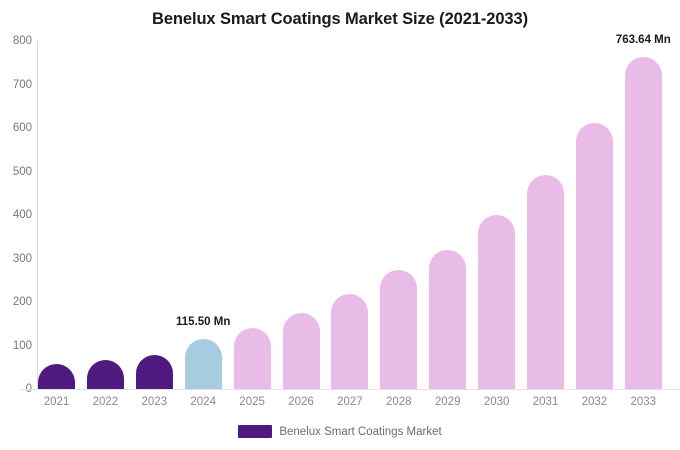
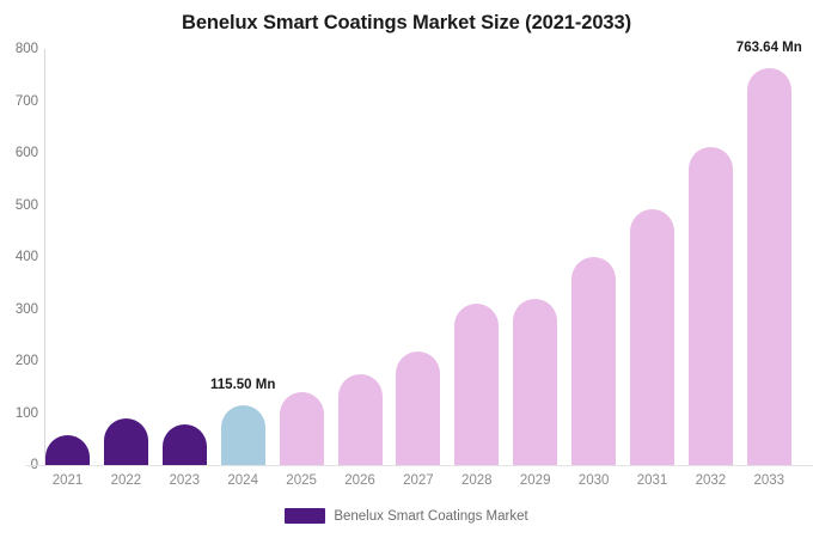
2022: 70 -> 90
2028: 270 -> 310
